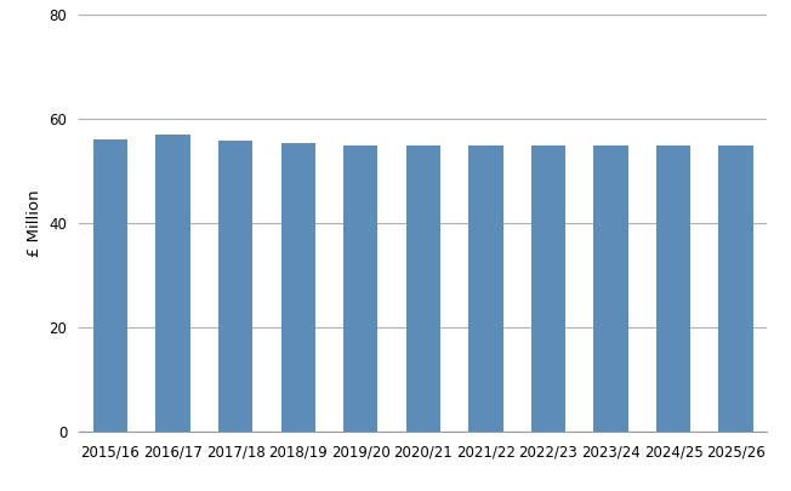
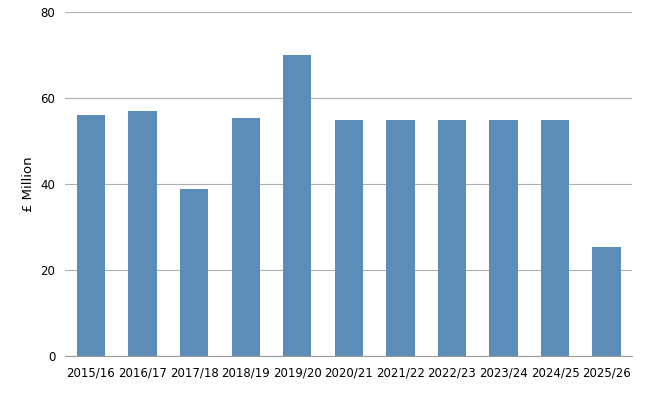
2017/18: 55.8 -> 39.0
2019/20: 54.9 -> 70.0
2025/26: 54.9 -> 25.5
